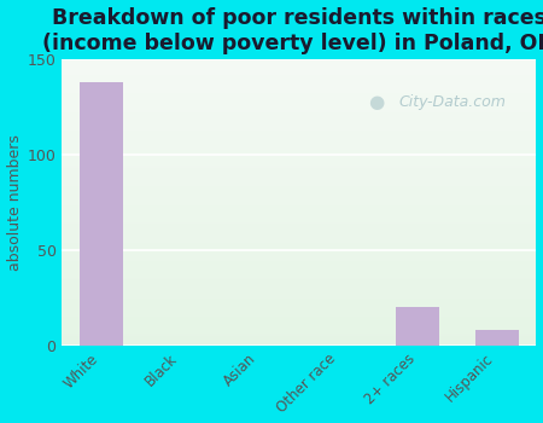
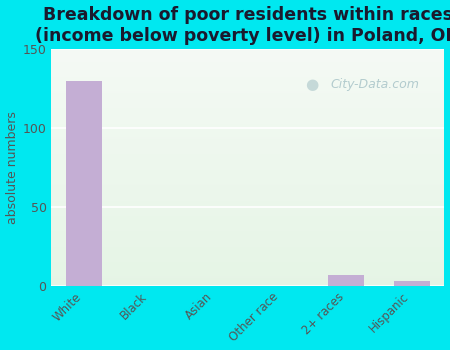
White: 138 -> 130
2+ races: 20 -> 7
Hispanic: 8 -> 3
